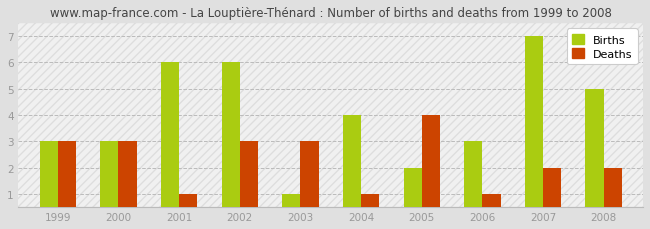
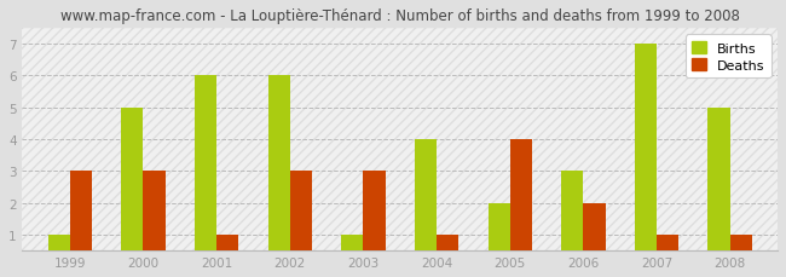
Births/1999: 3 -> 1
Births/2000: 3 -> 5
Deaths/2006: 1 -> 2
Deaths/2007: 2 -> 1
Deaths/2008: 2 -> 1
